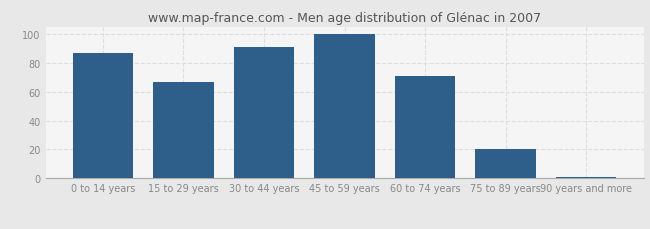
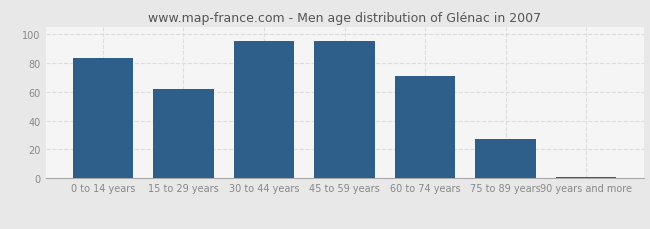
0 to 14 years: 87 -> 83
15 to 29 years: 67 -> 62
30 to 44 years: 91 -> 95
45 to 59 years: 100 -> 95
75 to 89 years: 20 -> 27
